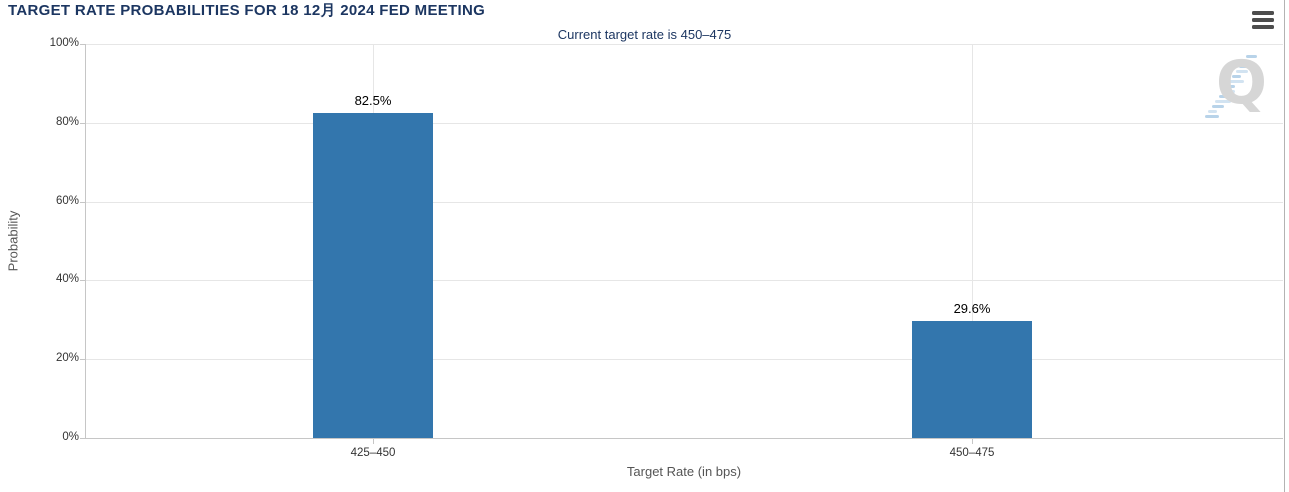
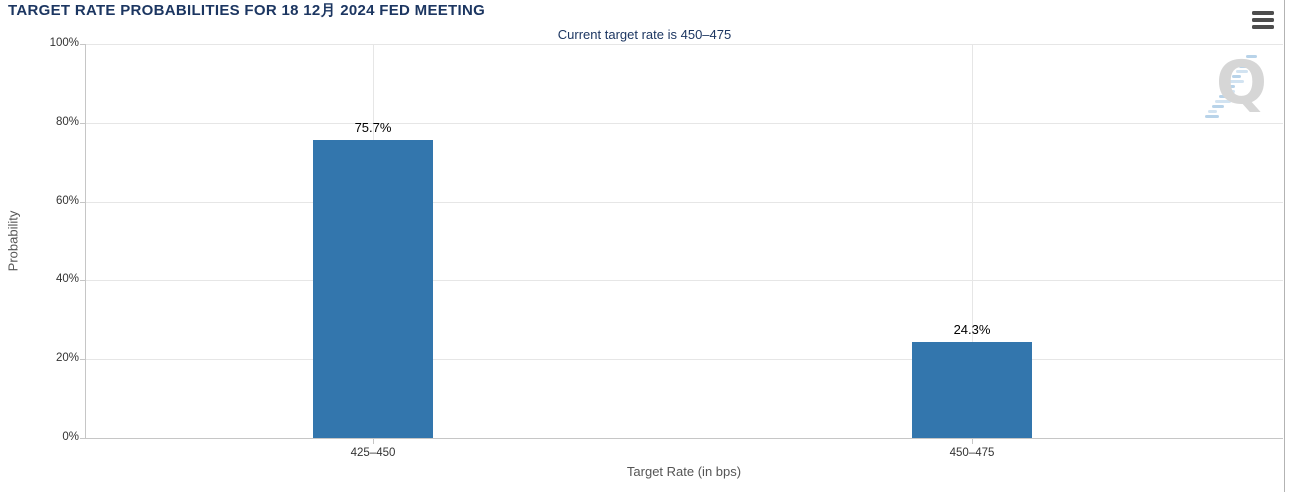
425–450: 82.5% -> 75.7%
450–475: 29.6% -> 24.3%
